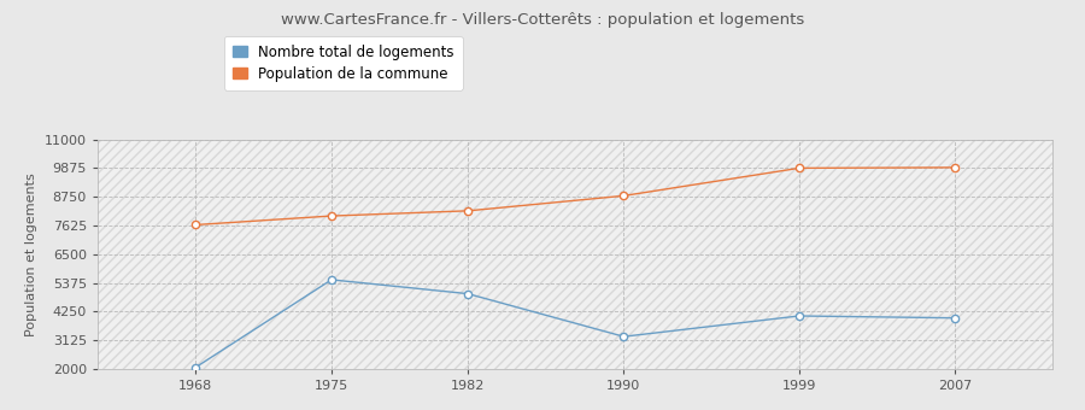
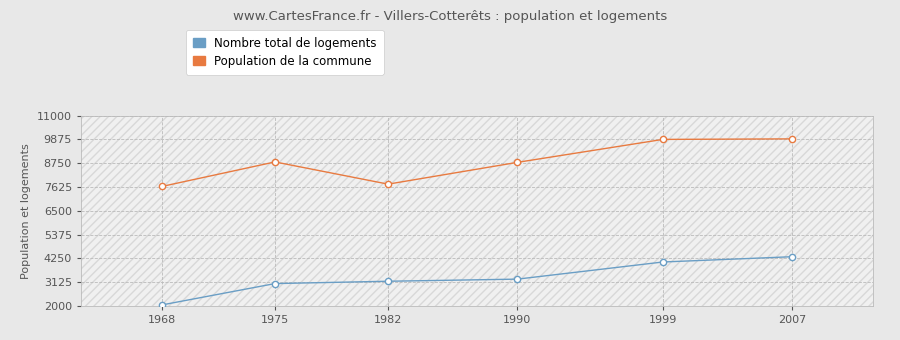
Nombre total de logements/1975: 5500 -> 3060
Population de la commune/1975: 8000 -> 8810
Nombre total de logements/1982: 4950 -> 3170
Population de la commune/1982: 8200 -> 7760
Nombre total de logements/2007: 4000 -> 4330
